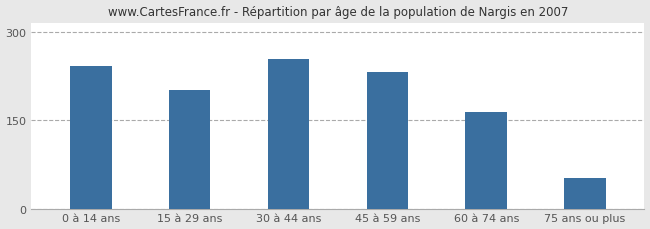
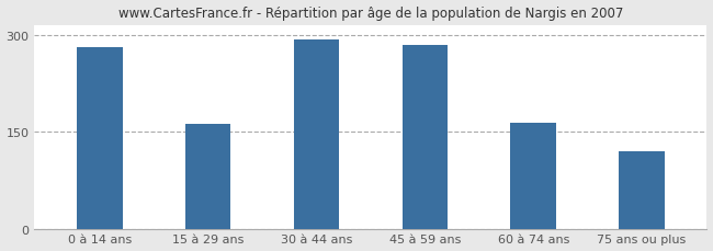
0 à 14 ans: 242 -> 281
15 à 29 ans: 202 -> 162
30 à 44 ans: 254 -> 293
45 à 59 ans: 232 -> 285
75 ans ou plus: 52 -> 120
